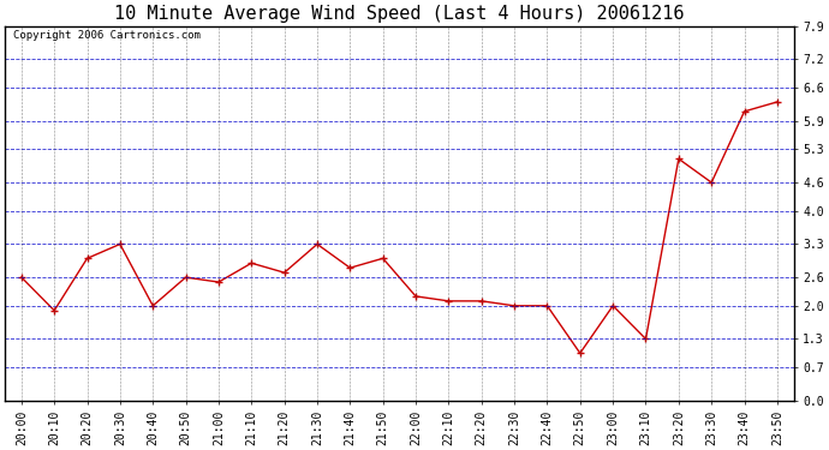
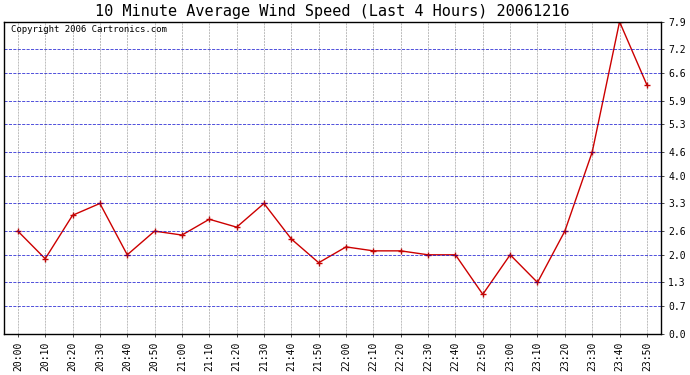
21:40: 2.8 -> 2.4
21:50: 3.0 -> 1.8
23:20: 5.1 -> 2.6
23:40: 6.1 -> 7.9
